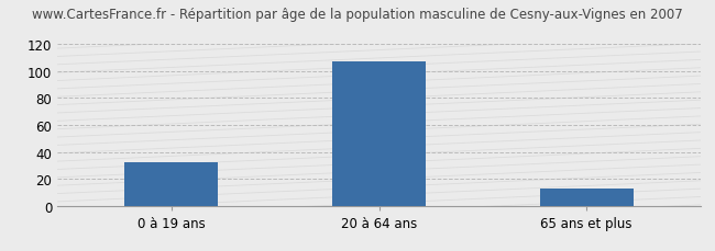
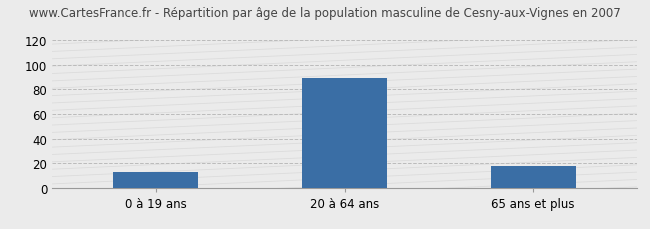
0 à 19 ans: 32 -> 13
20 à 64 ans: 107 -> 89
65 ans et plus: 13 -> 18
